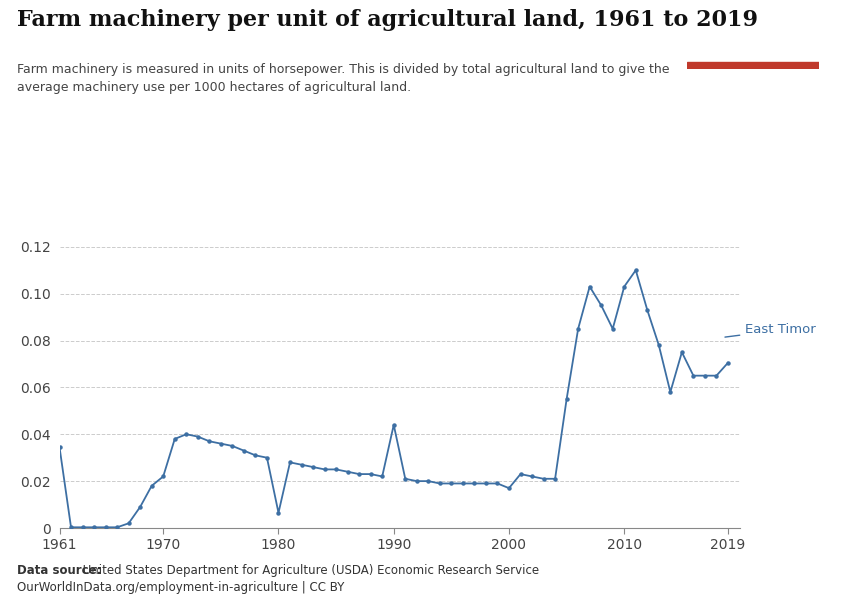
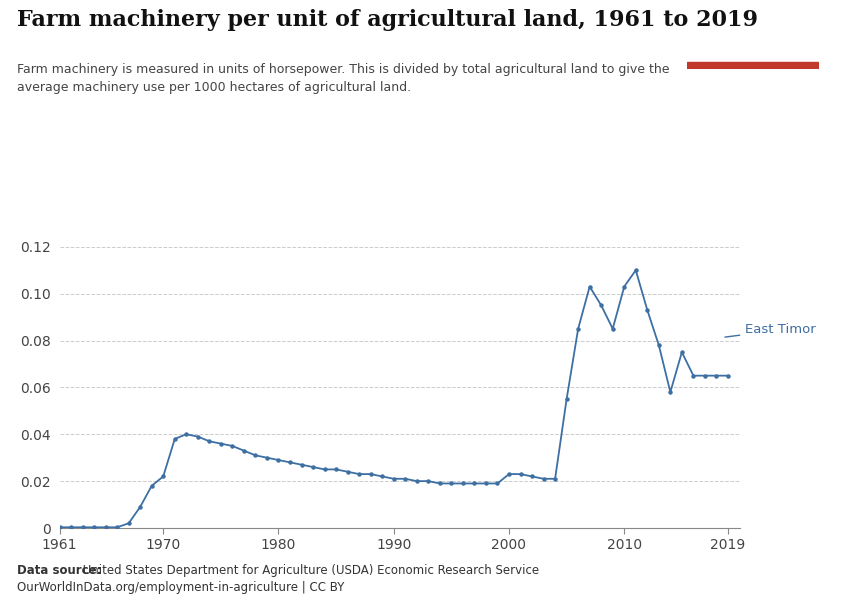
1961: 0.0345 -> 0.0003
1980: 0.0065 -> 0.0290
1990: 0.0440 -> 0.0210
2000: 0.0170 -> 0.0230
2019: 0.0705 -> 0.0650
